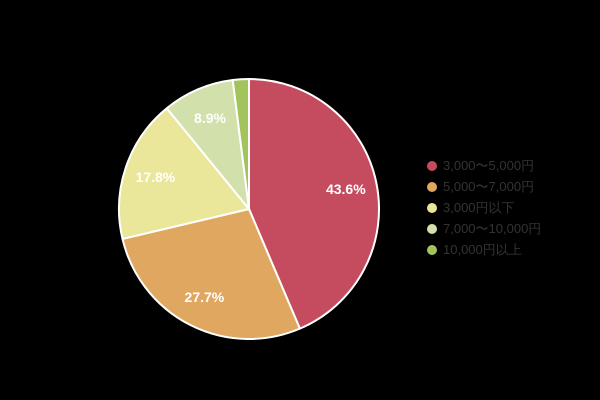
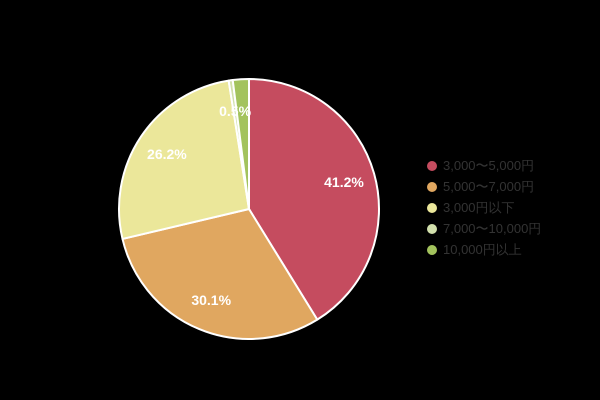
3,000〜5,000円: 43.6% -> 41.2%
5,000〜7,000円: 27.7% -> 30.1%
3,000円以下: 17.8% -> 26.2%
7,000〜10,000円: 8.9% -> 0.5%
